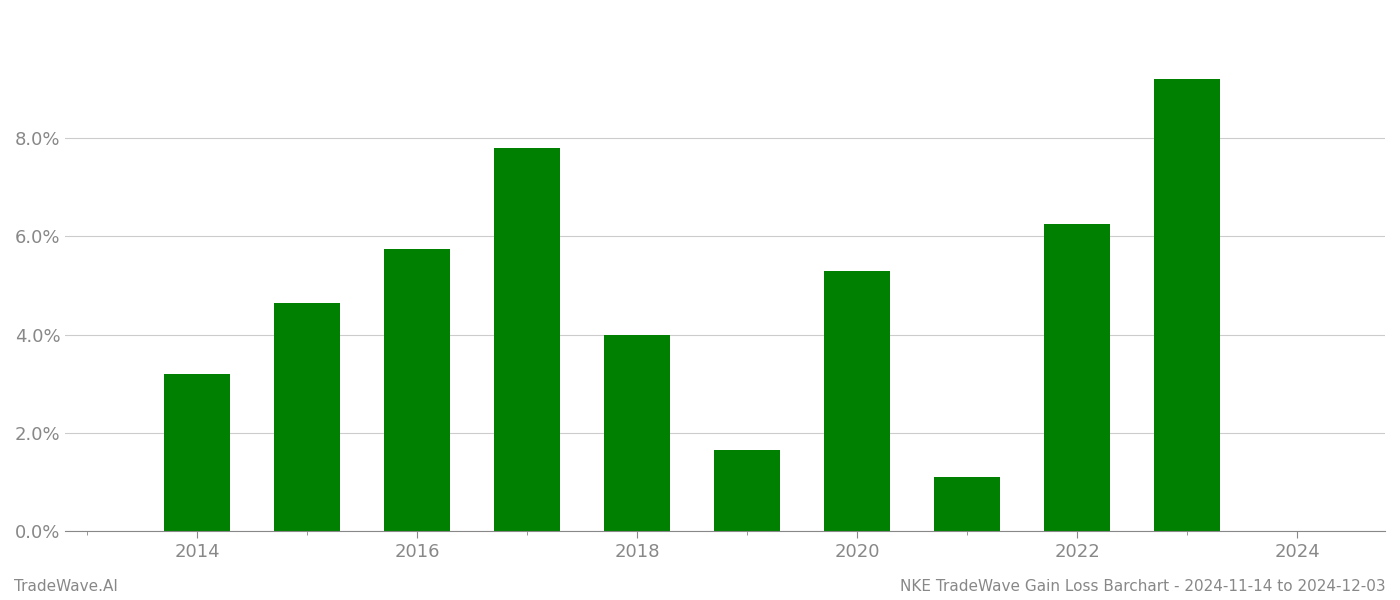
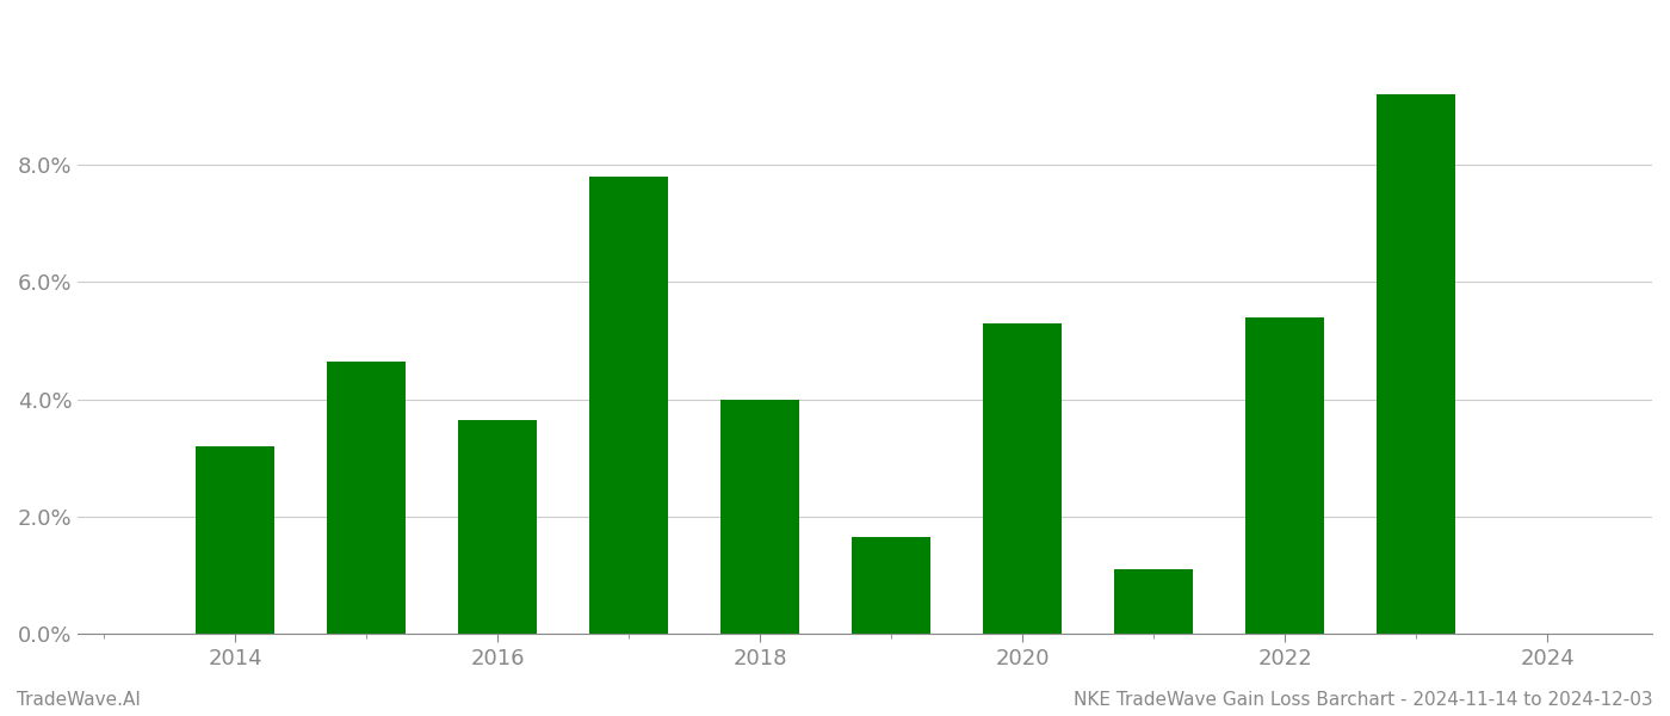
2016: 5.75% -> 3.65%
2022: 6.25% -> 5.40%
